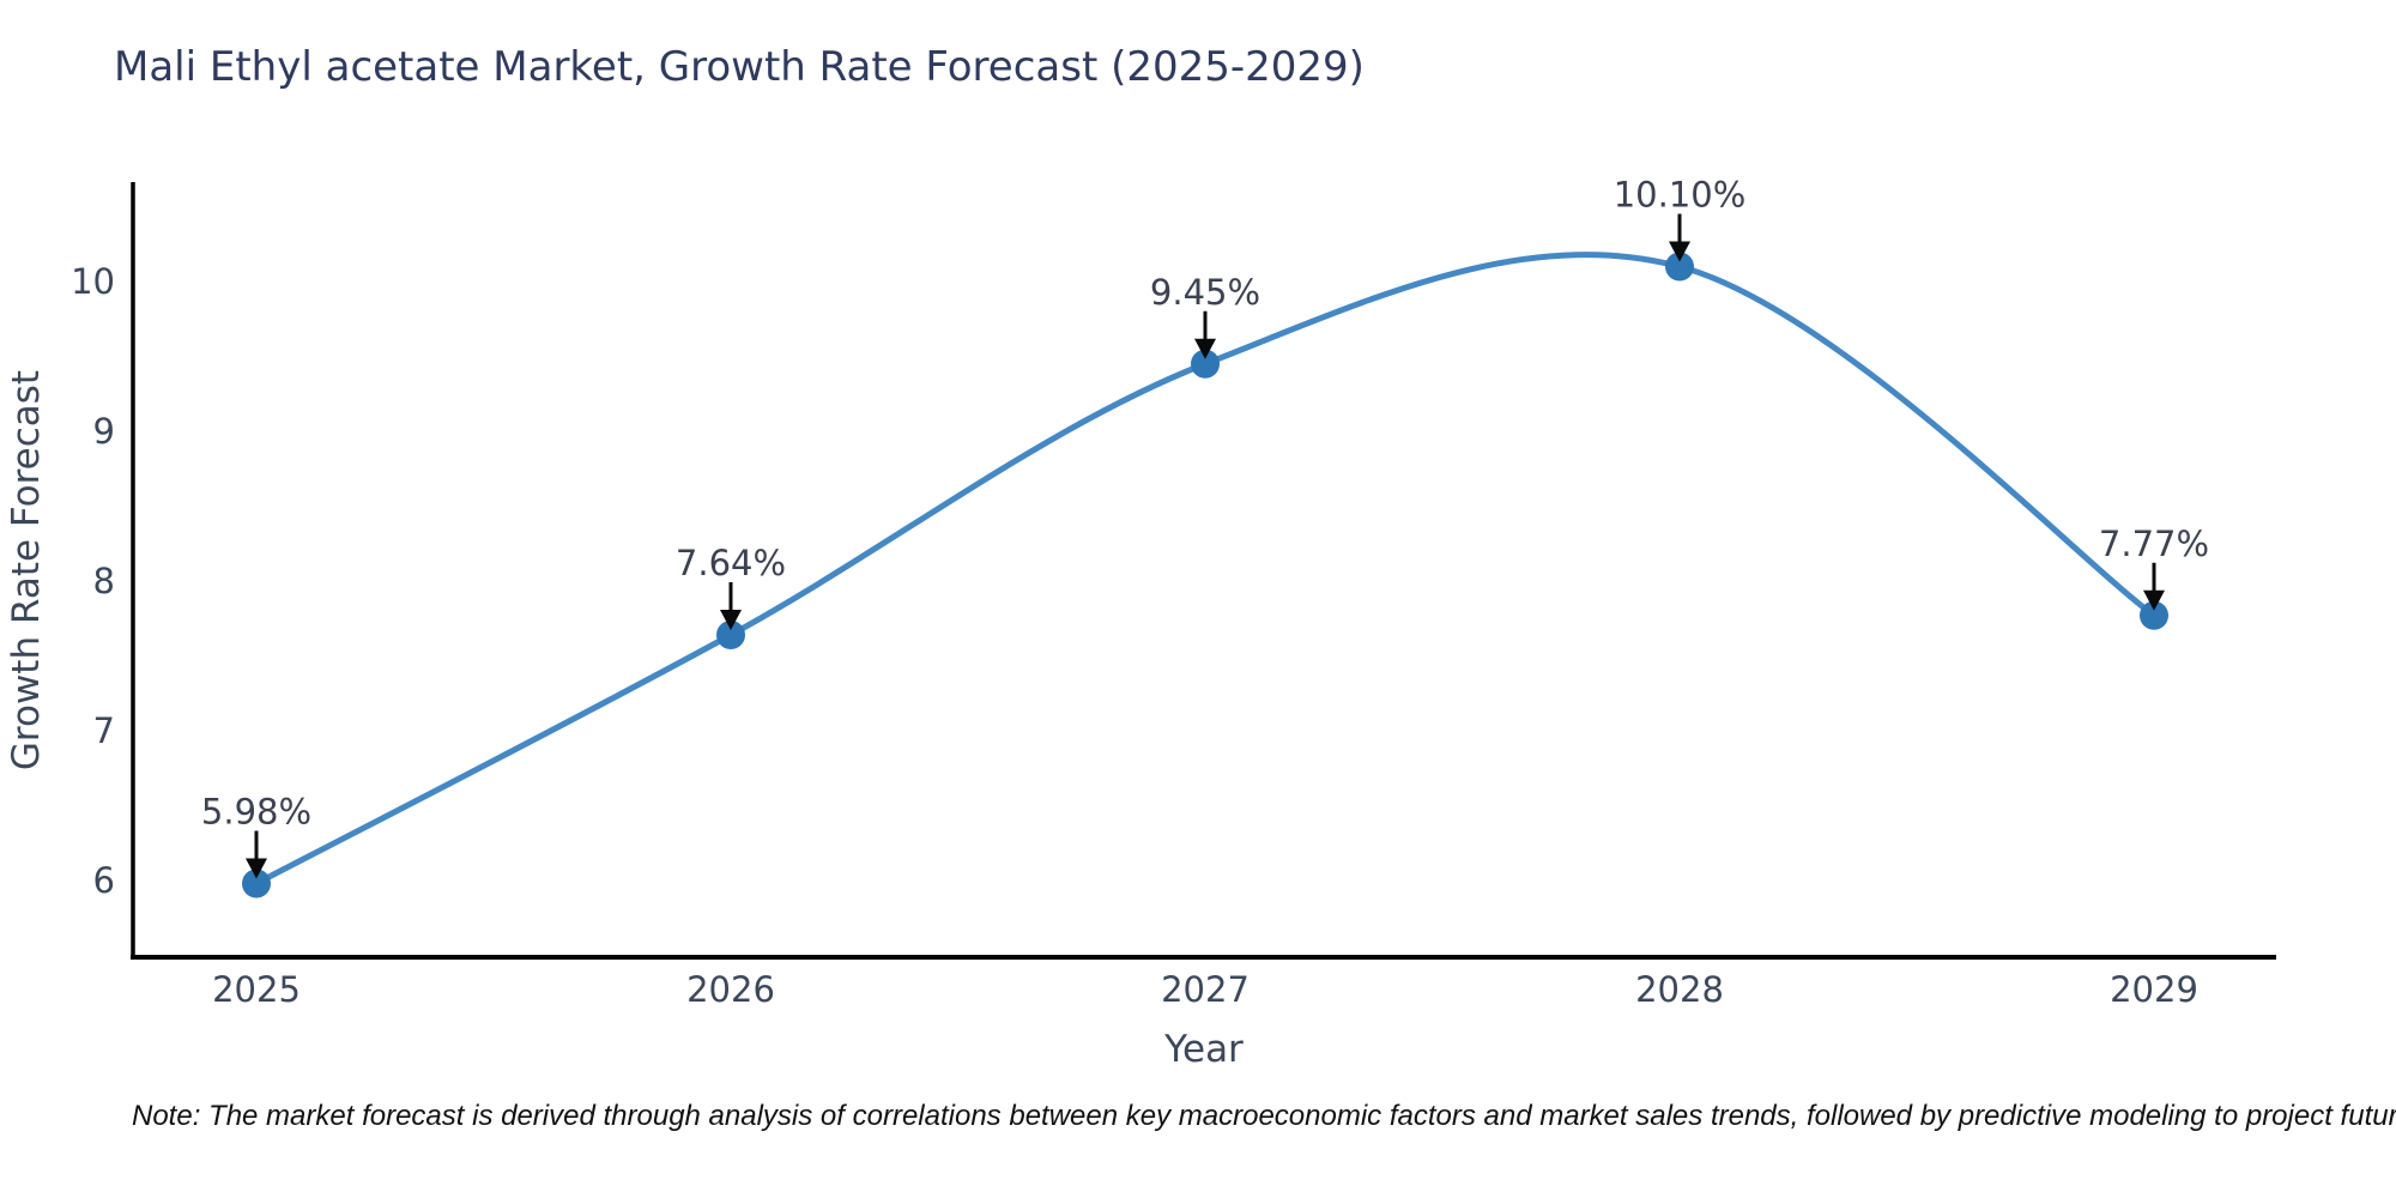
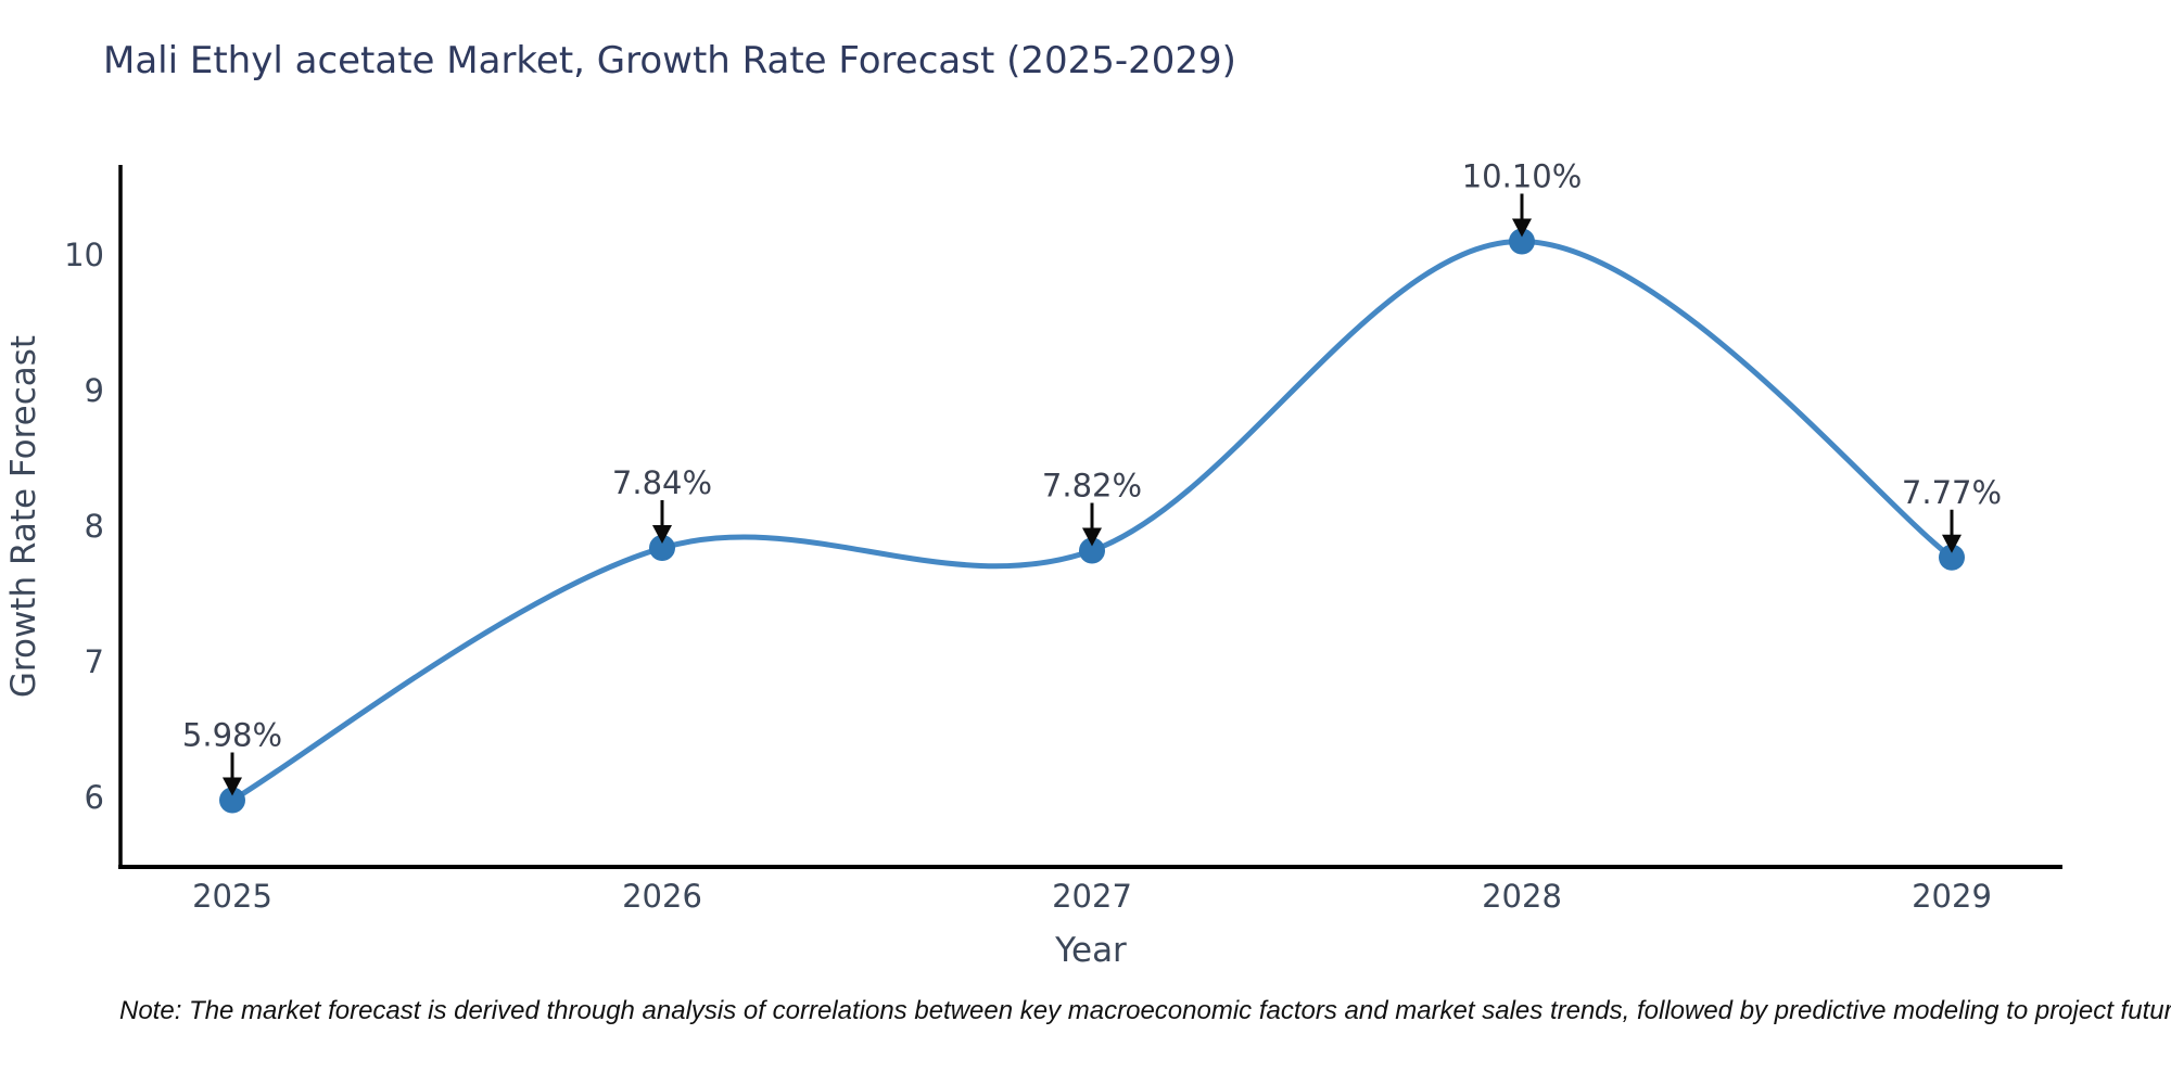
2026: 7.64% -> 7.84%
2027: 9.45% -> 7.82%
